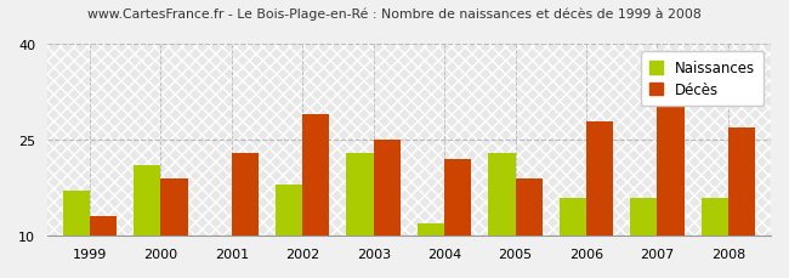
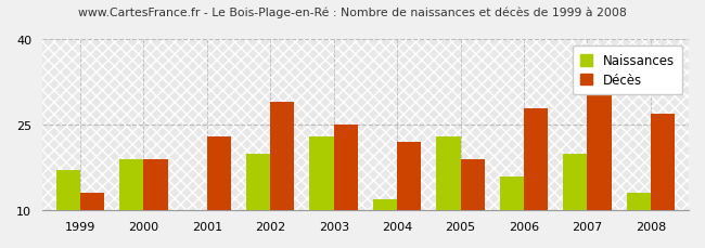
Naissances/2000: 21 -> 19
Naissances/2002: 18 -> 20
Naissances/2007: 16 -> 20
Naissances/2008: 16 -> 13
